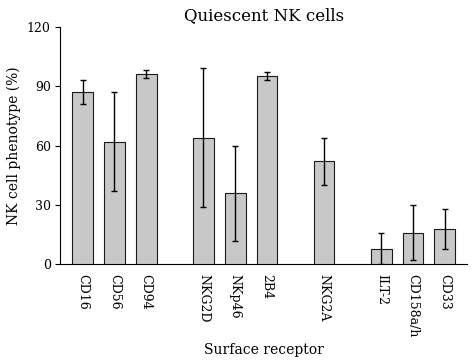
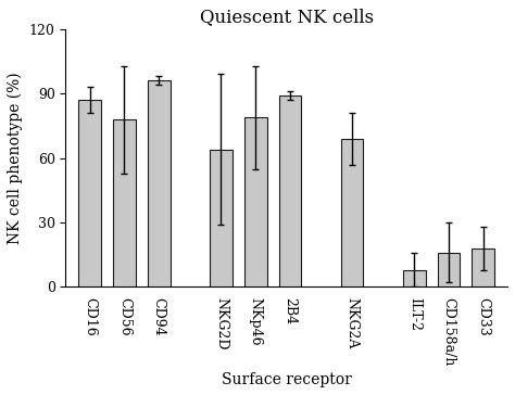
CD56: 62 -> 78
NKp46: 36 -> 79
2B4: 95 -> 89
NKG2A: 52 -> 69
